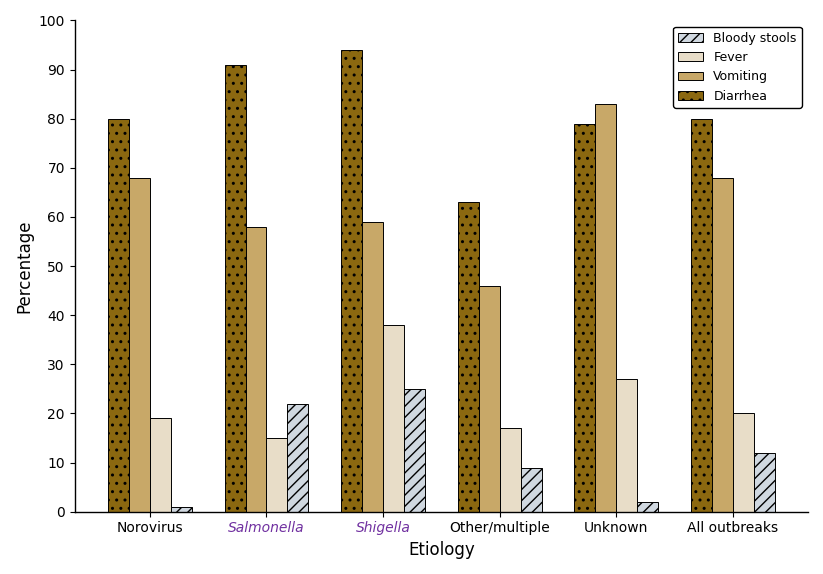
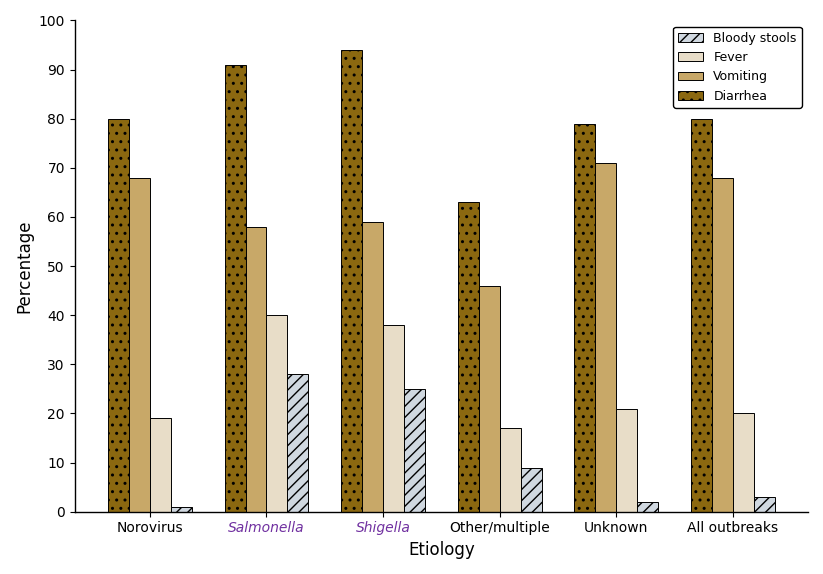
Fever/Salmonella: 15 -> 40
Bloody stools/Salmonella: 22 -> 28
Vomiting/Unknown: 83 -> 71
Fever/Unknown: 27 -> 21
Bloody stools/All outbreaks: 12 -> 3
